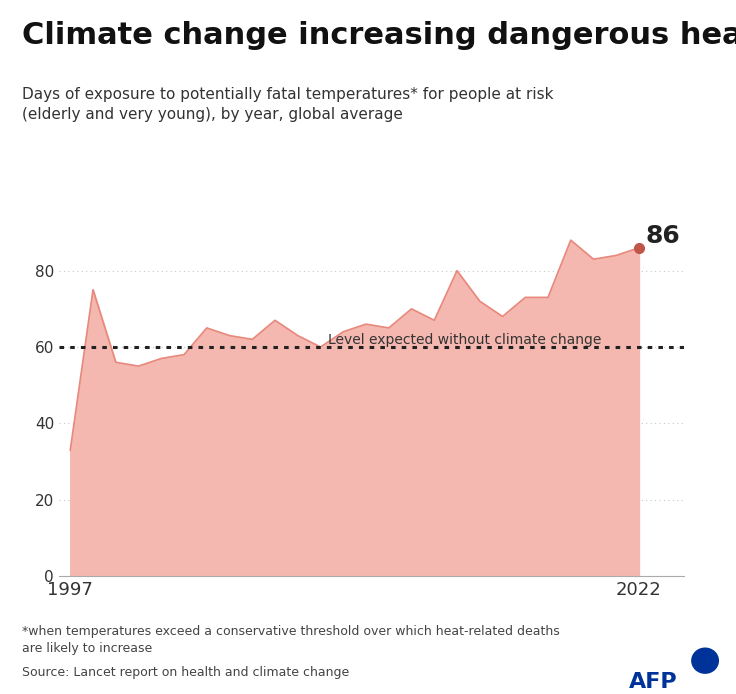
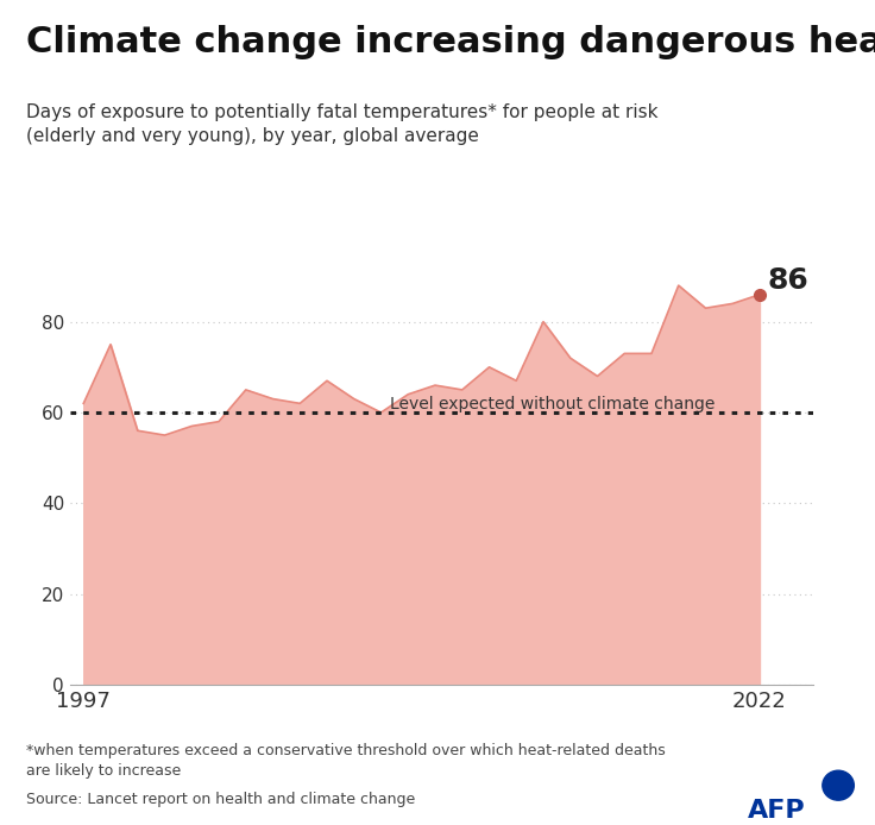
1997: 33 -> 62
